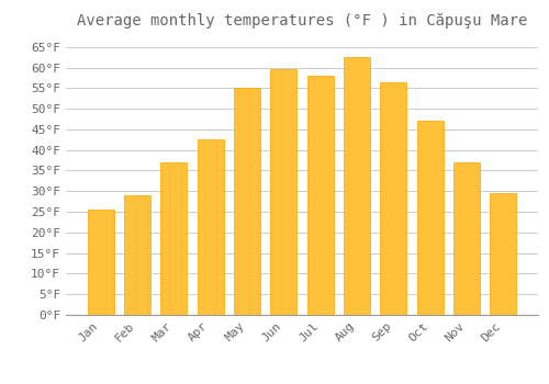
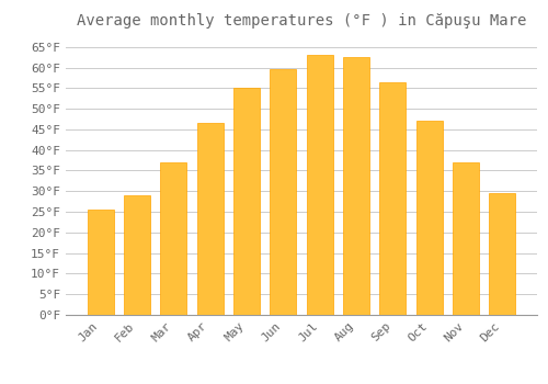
Apr: 42.5°F -> 46.5°F
Jul: 58.0°F -> 63.0°F
